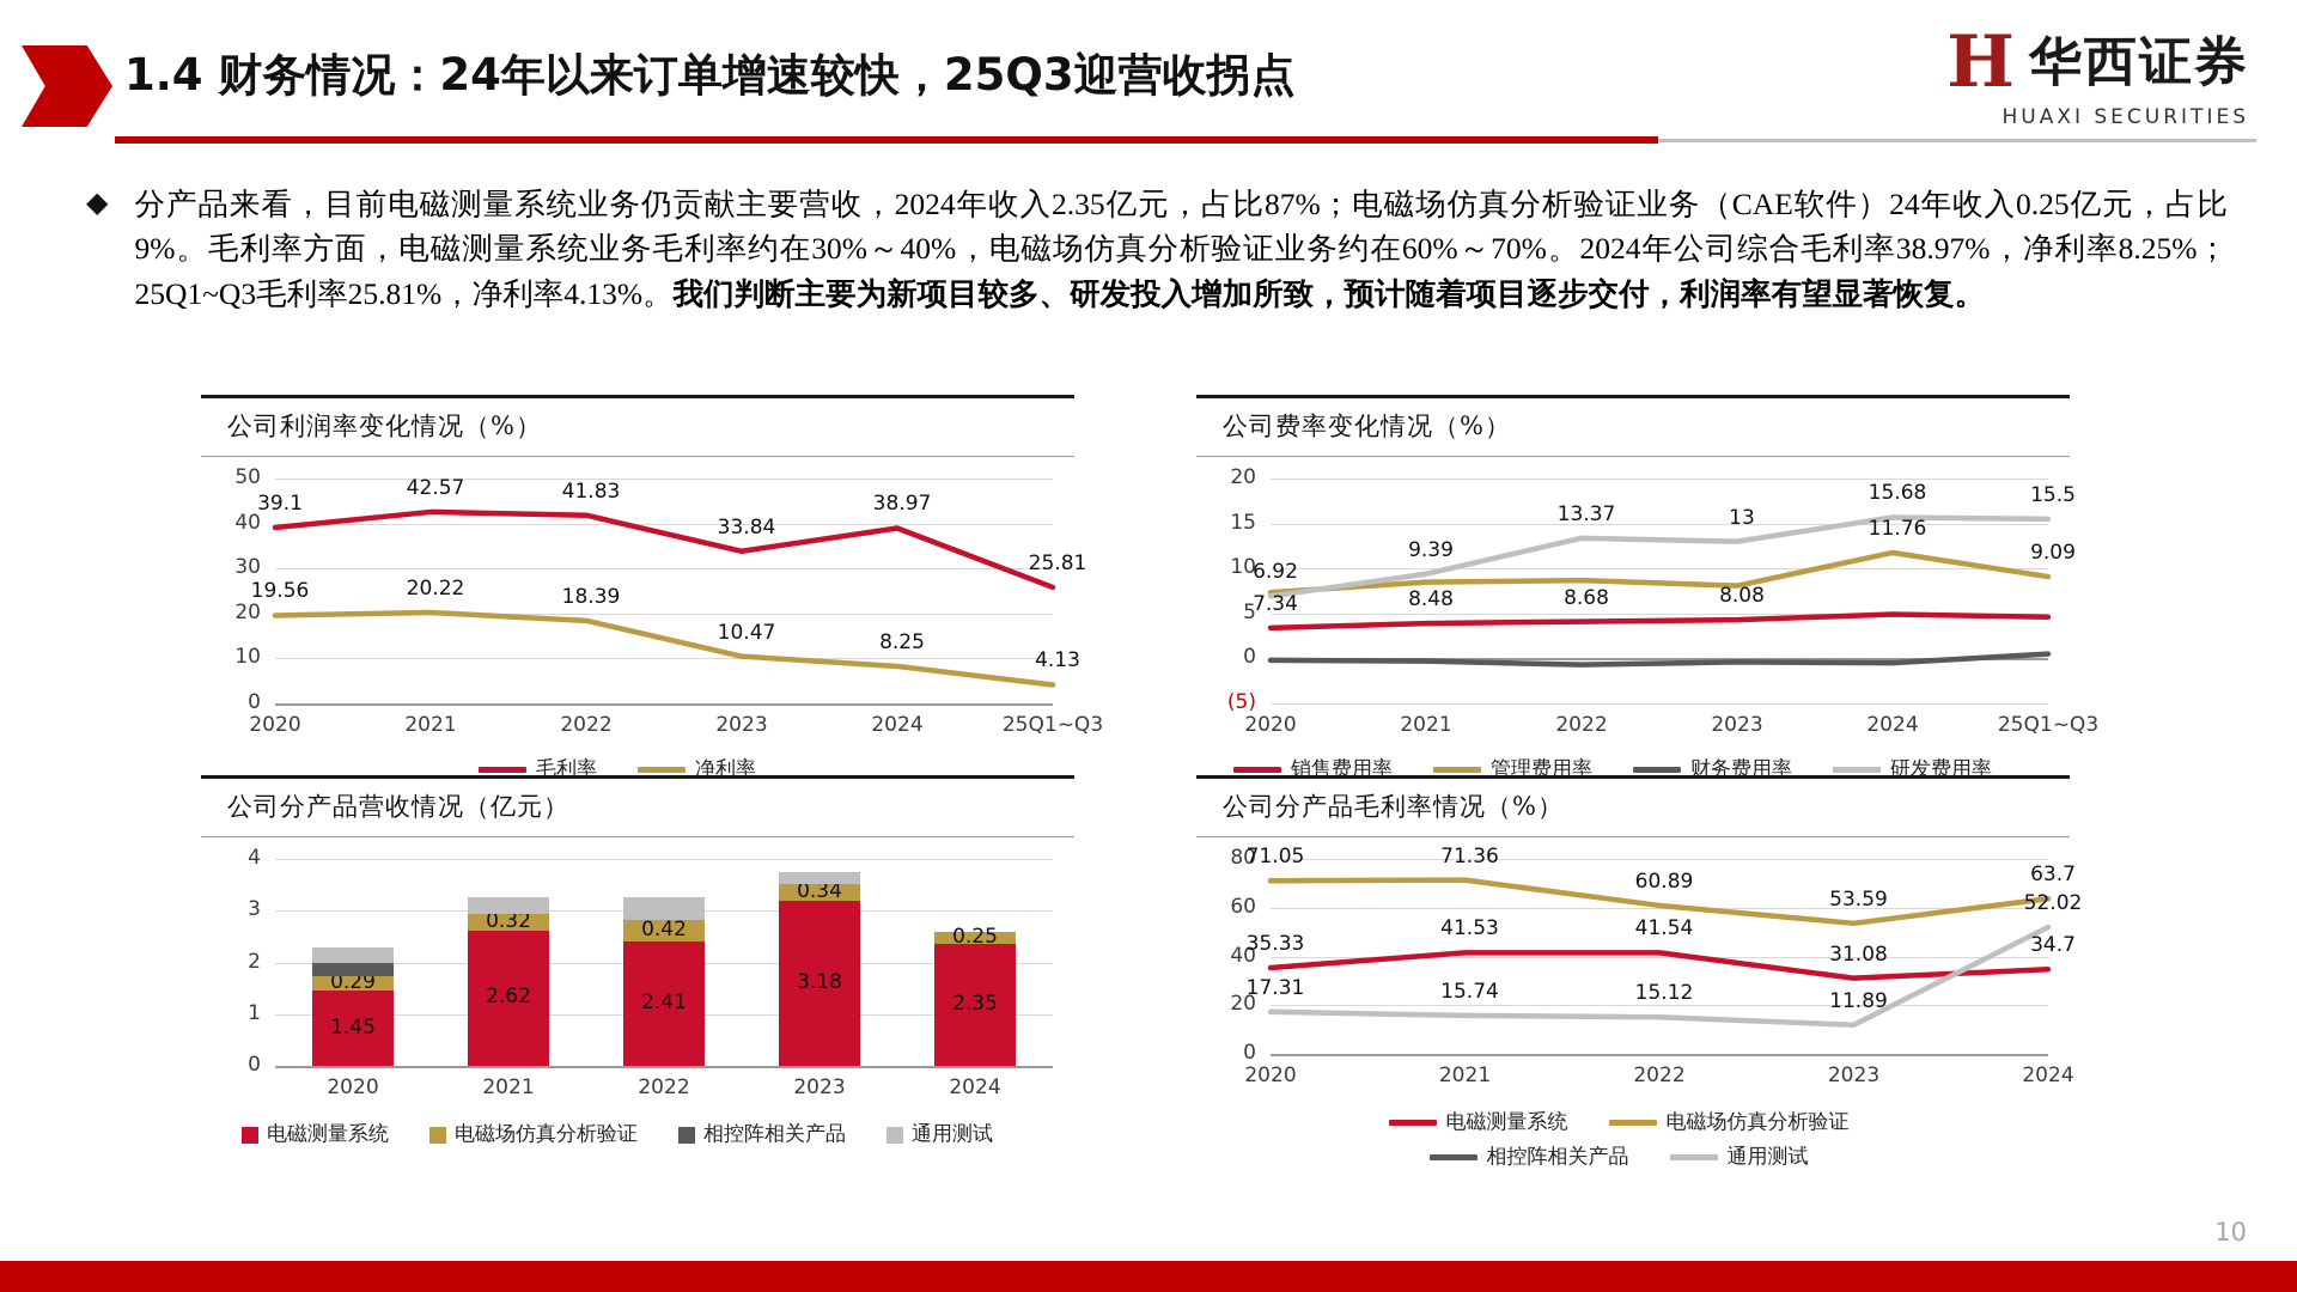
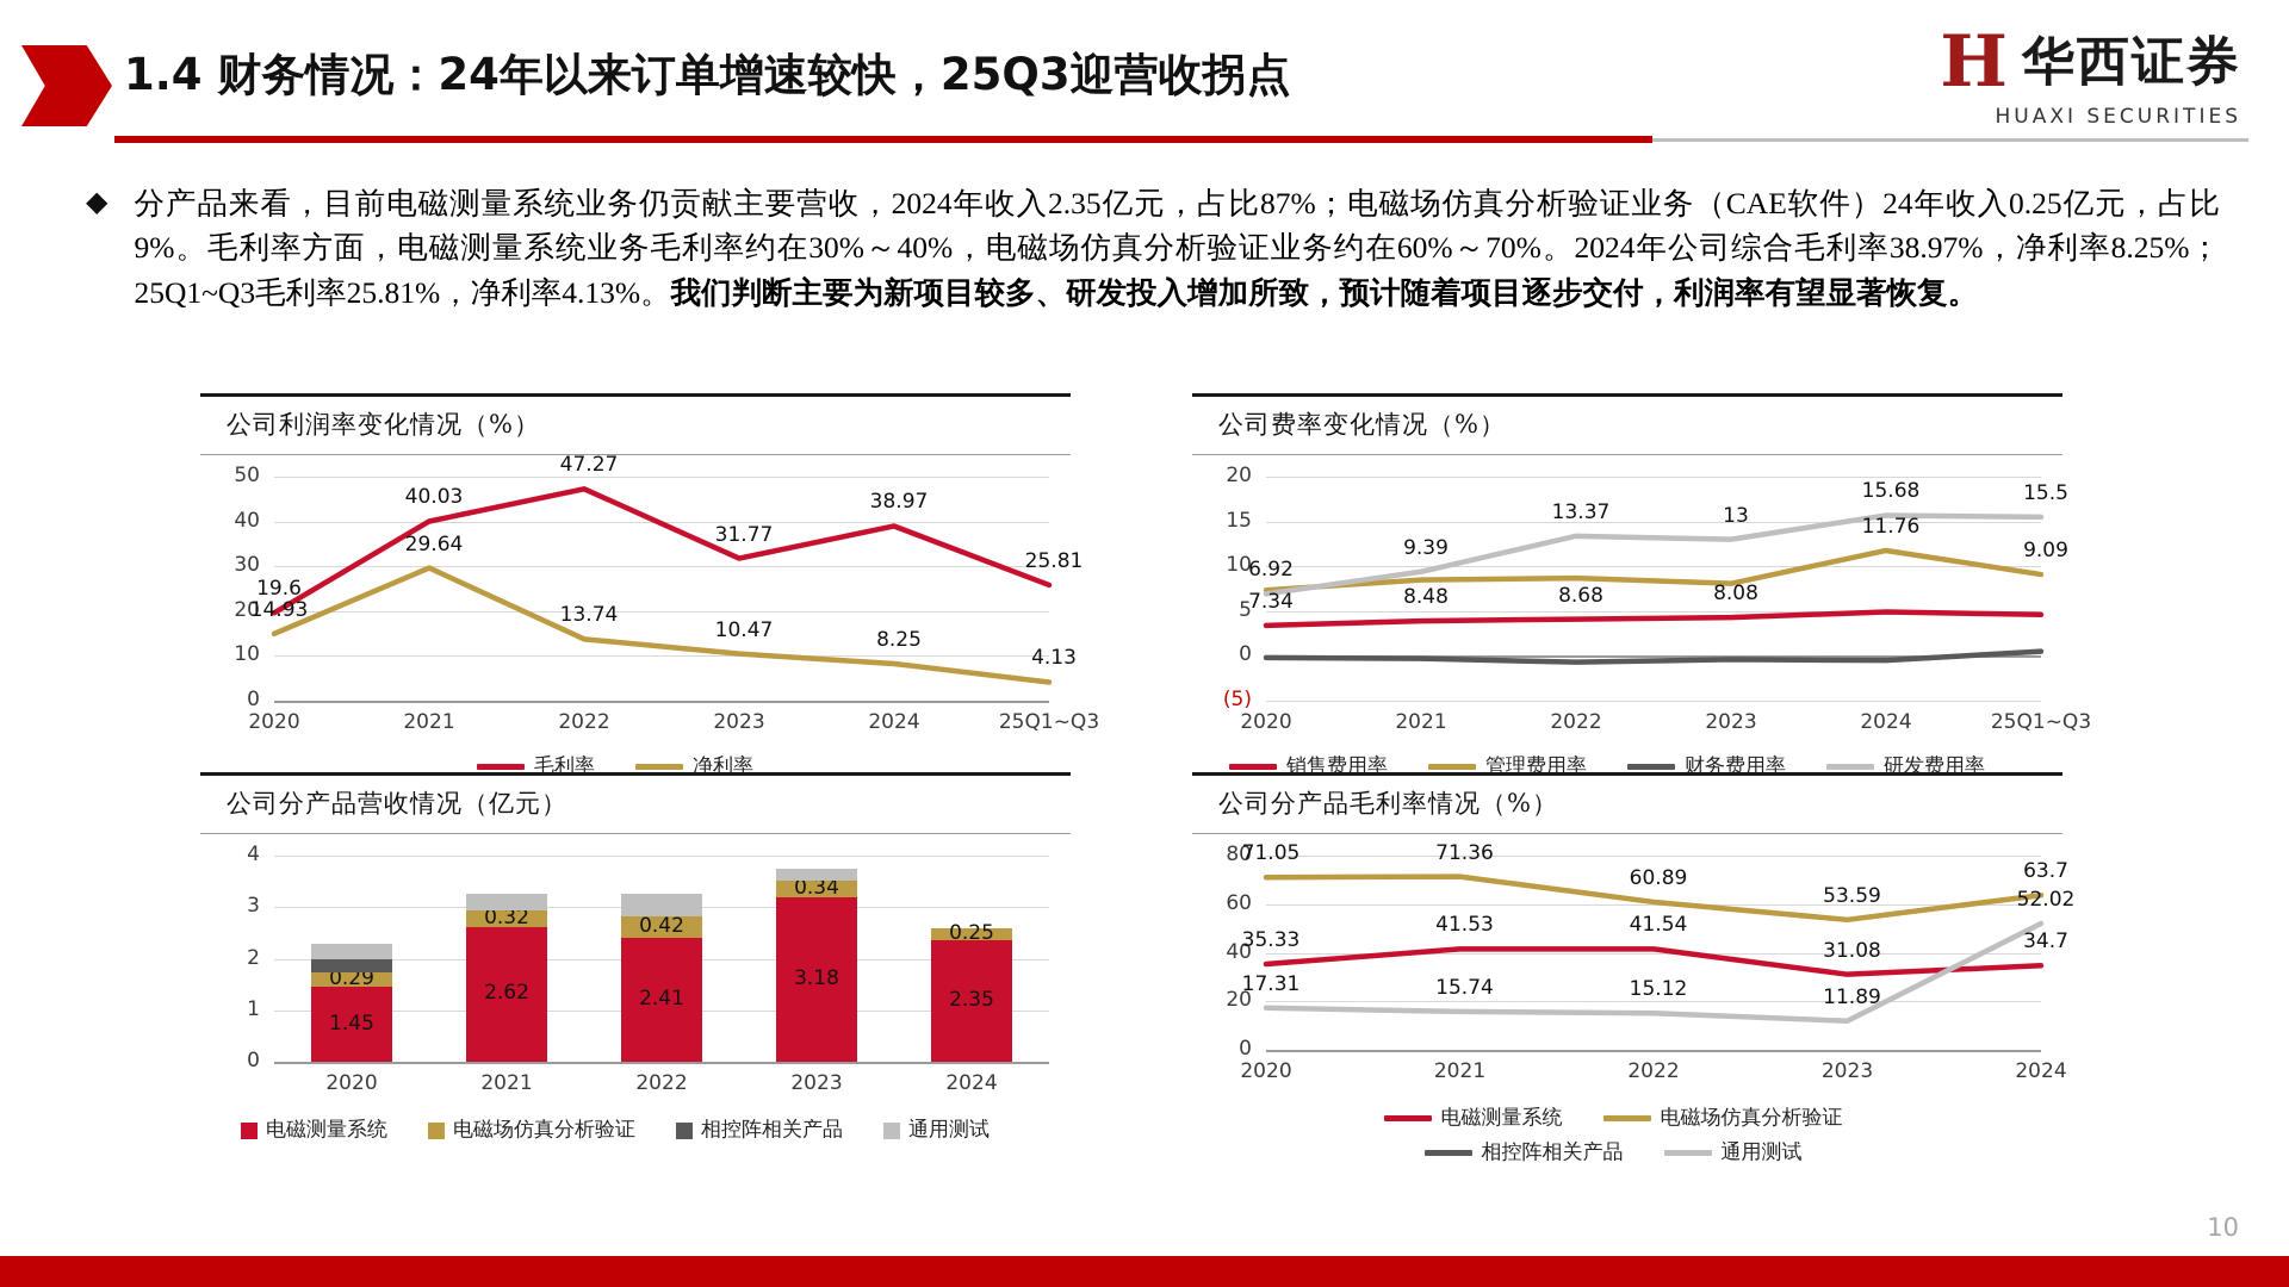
公司利润率变化情况（%）/毛利率/2020: 39.1 -> 19.6
公司利润率变化情况（%）/净利率/2020: 19.56 -> 14.93
公司利润率变化情况（%）/毛利率/2021: 42.57 -> 40.03
公司利润率变化情况（%）/净利率/2021: 20.22 -> 29.64
公司利润率变化情况（%）/毛利率/2022: 41.83 -> 47.27
公司利润率变化情况（%）/净利率/2022: 18.39 -> 13.74
公司利润率变化情况（%）/毛利率/2023: 33.84 -> 31.77
